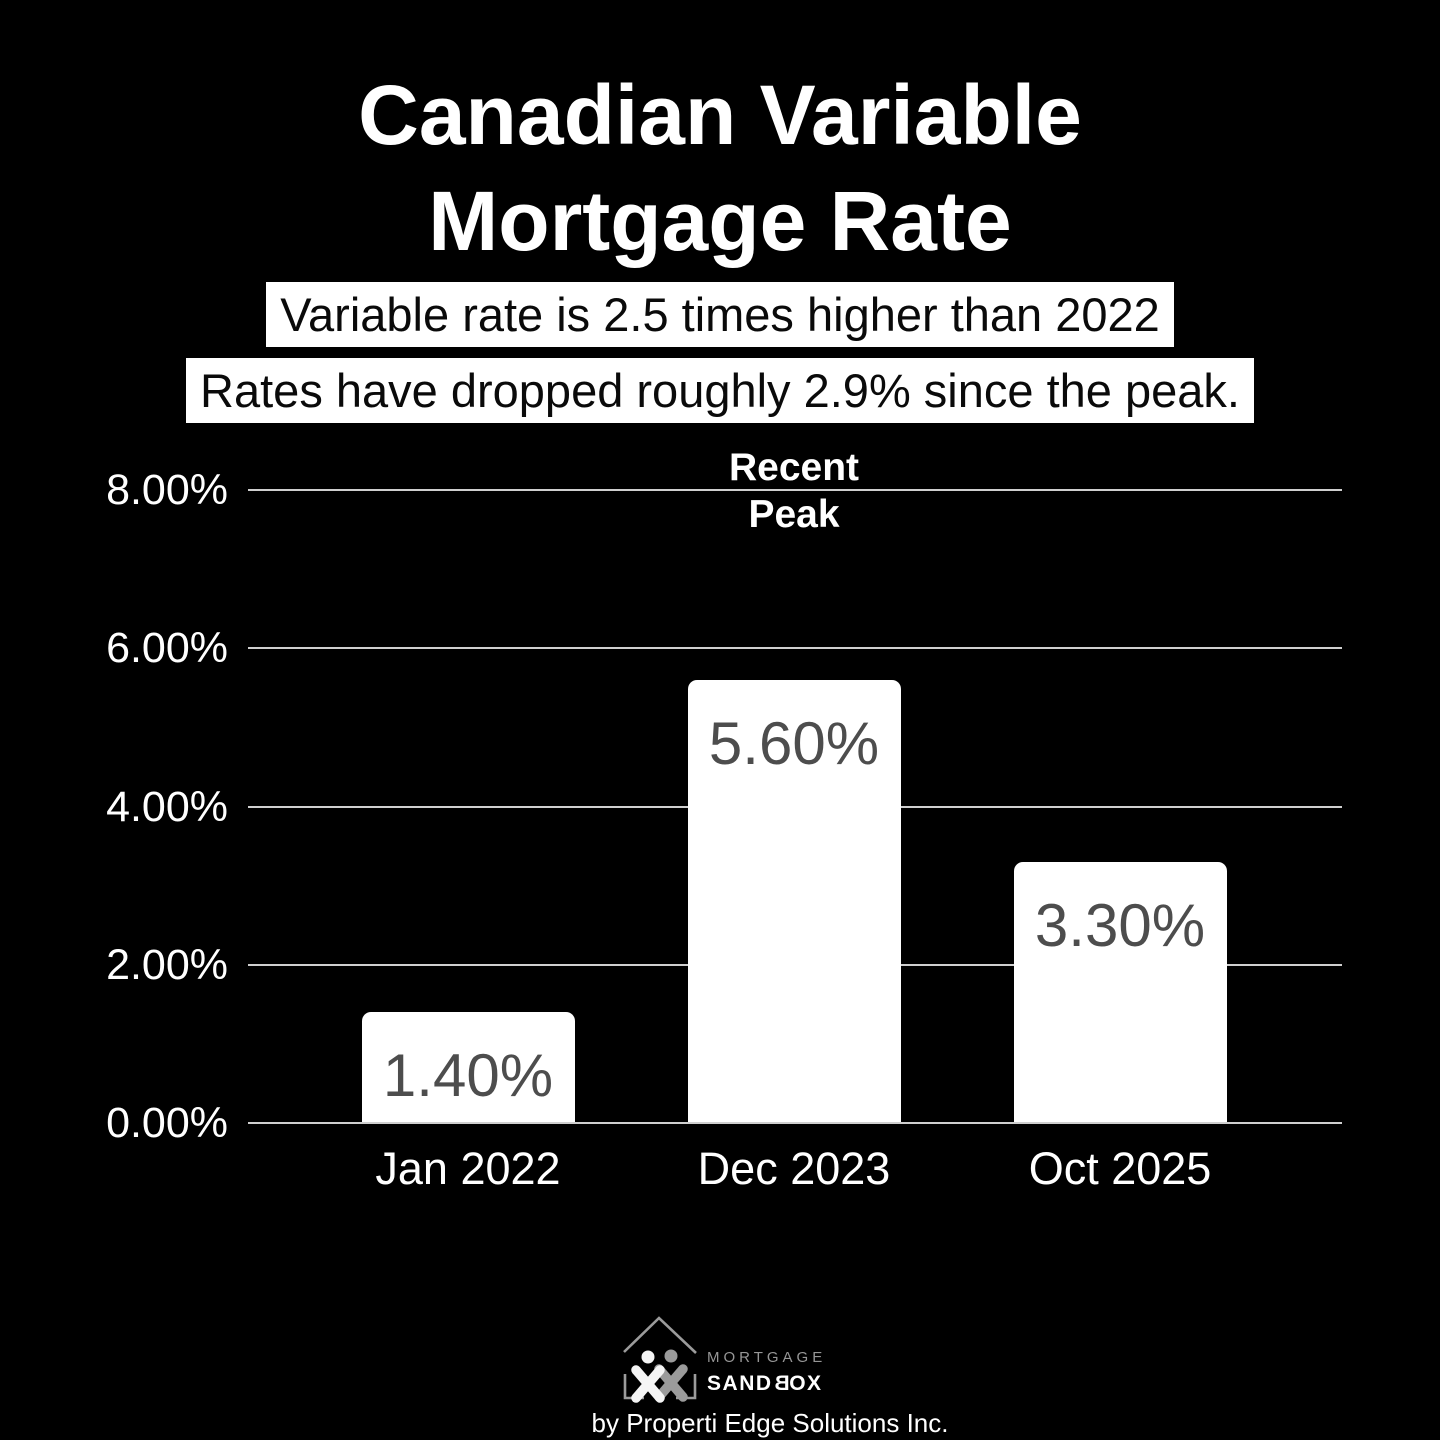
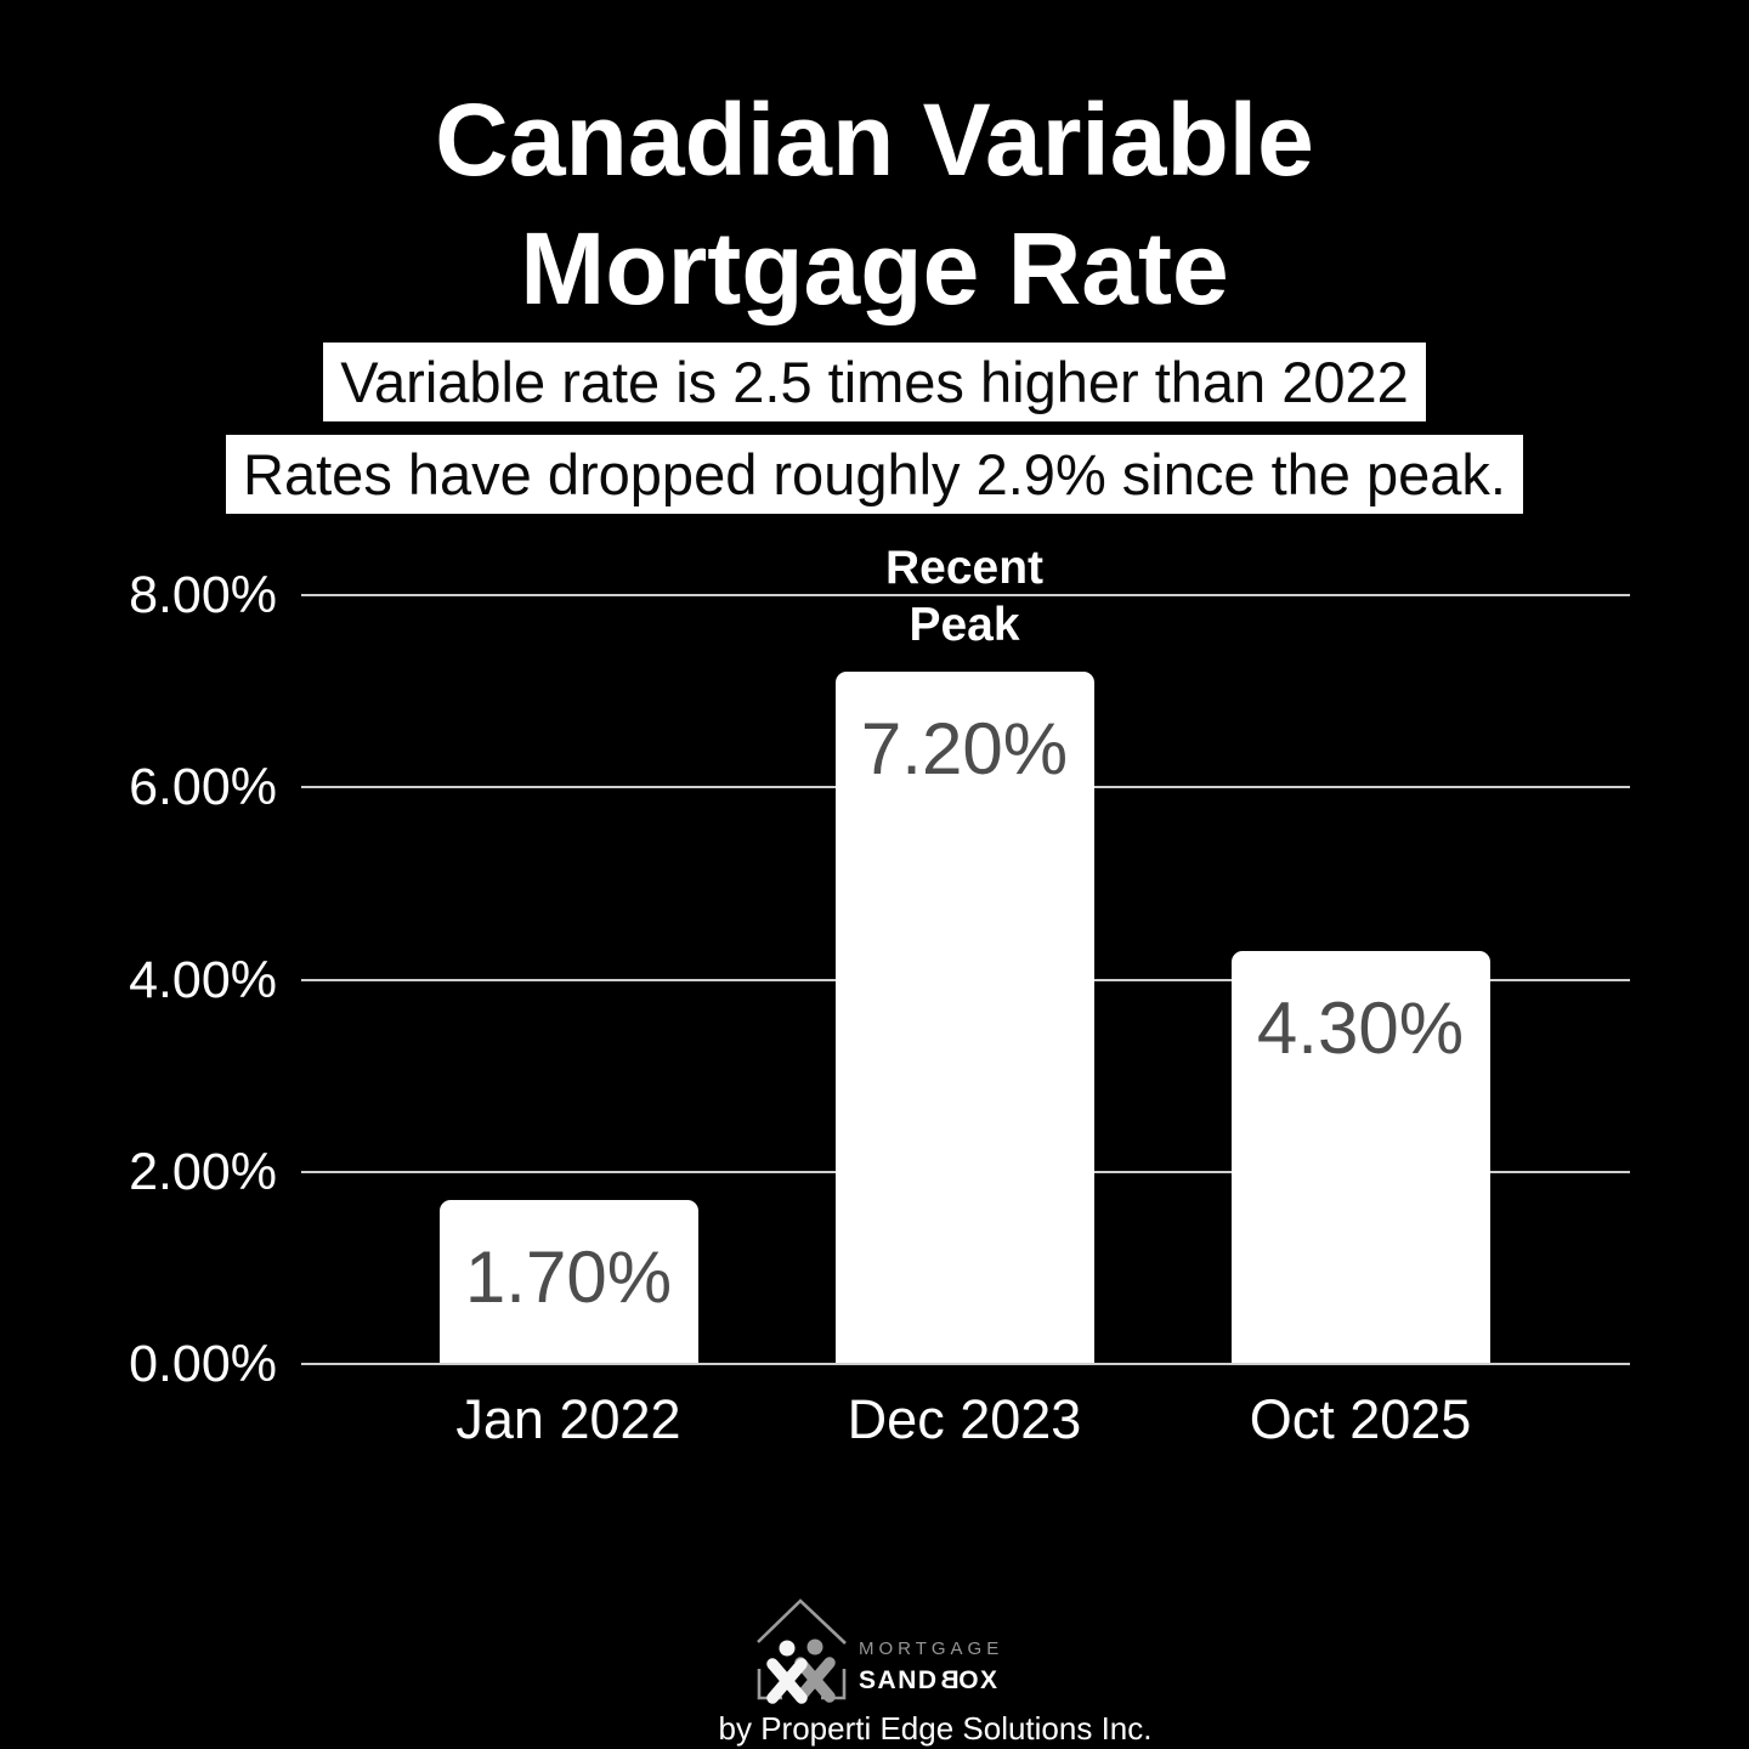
Jan 2022: 1.40% -> 1.70%
Dec 2023: 5.60% -> 7.20%
Oct 2025: 3.30% -> 4.30%
